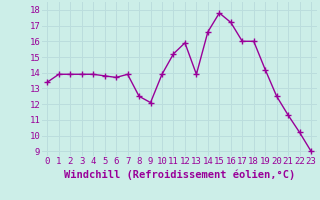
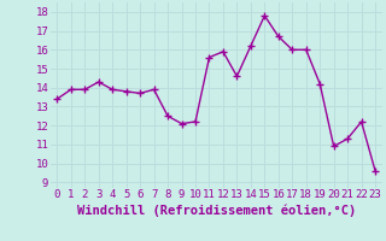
3: 13.9 -> 14.3
10: 13.9 -> 12.2
11: 15.2 -> 15.6
13: 13.9 -> 14.6
14: 16.6 -> 16.2
16: 17.2 -> 16.7
20: 12.5 -> 10.9
22: 10.2 -> 12.2
23: 9.0 -> 9.6
